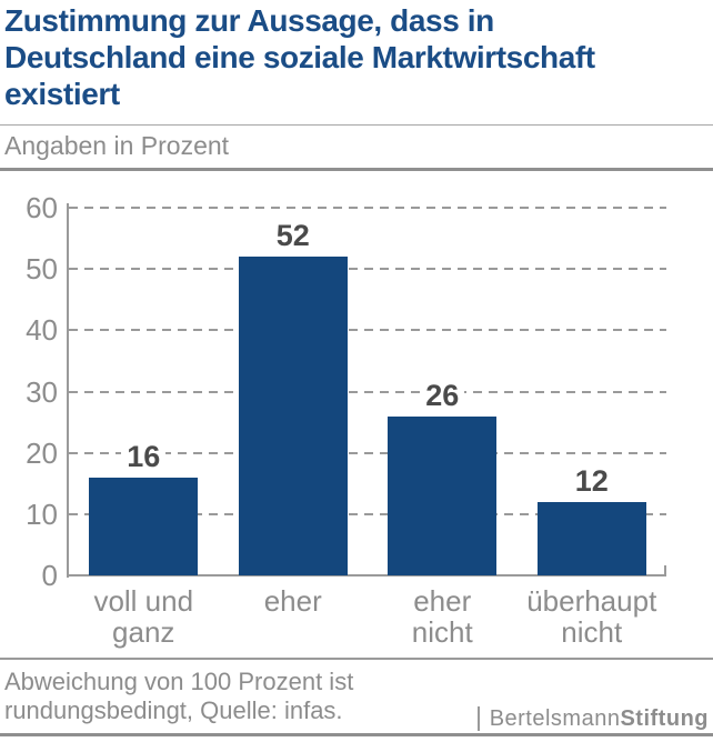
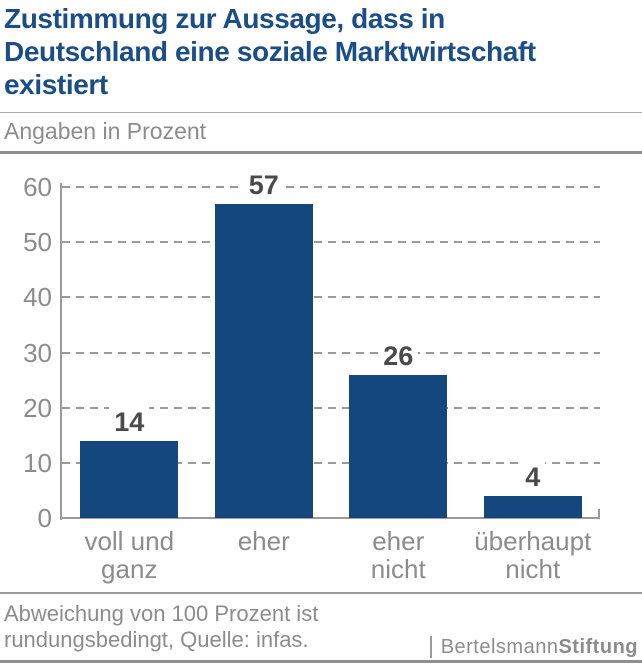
voll und ganz: 16 -> 14
eher: 52 -> 57
überhaupt nicht: 12 -> 4
